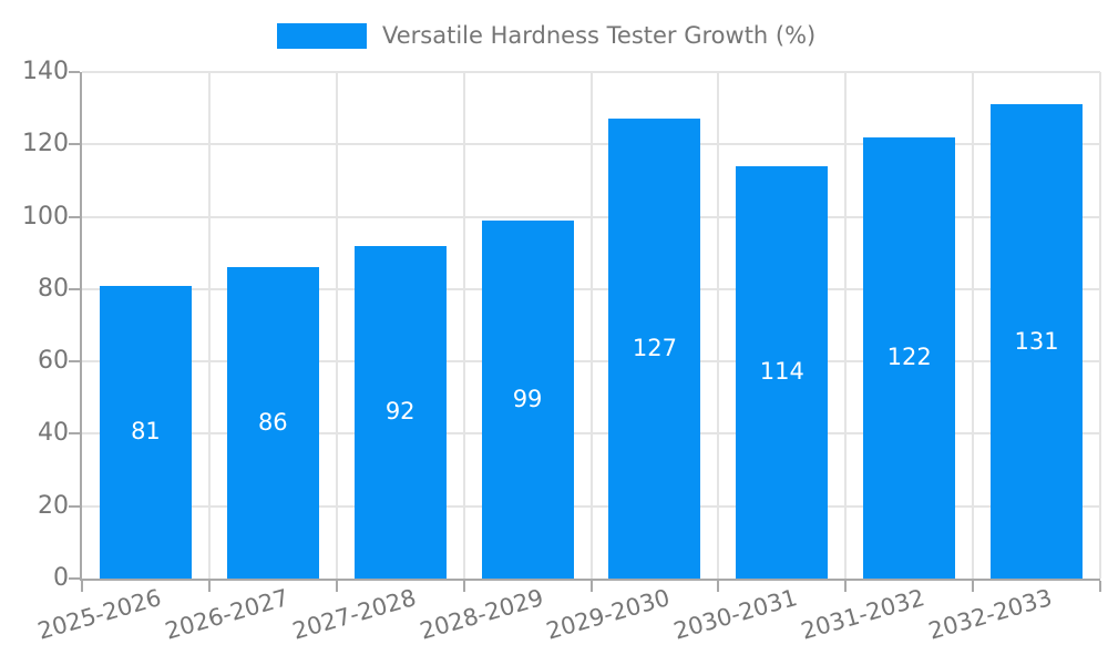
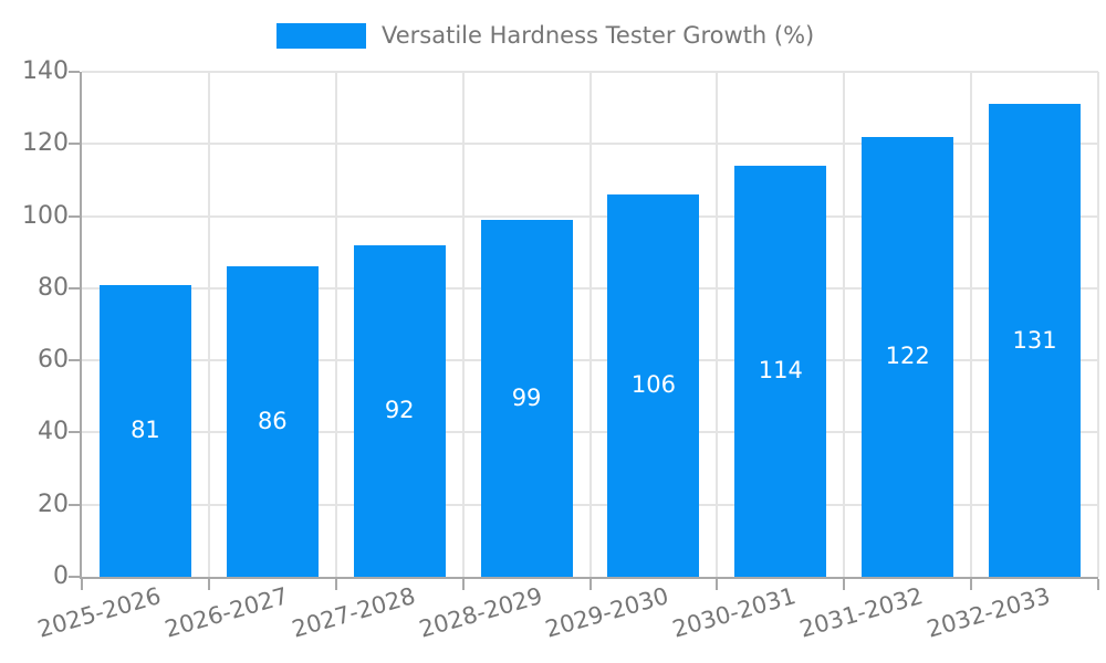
2029-2030: 127 -> 106
